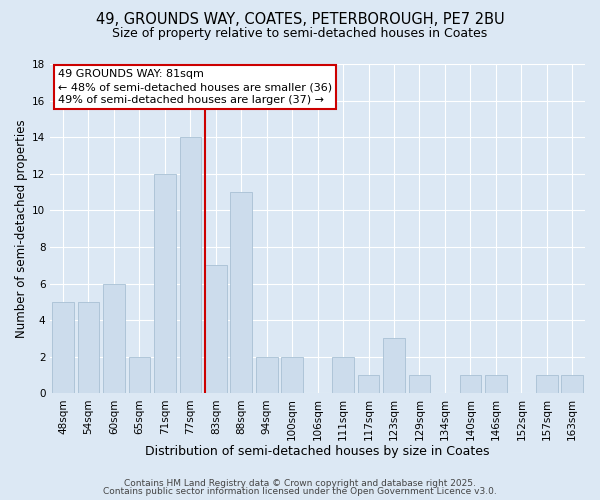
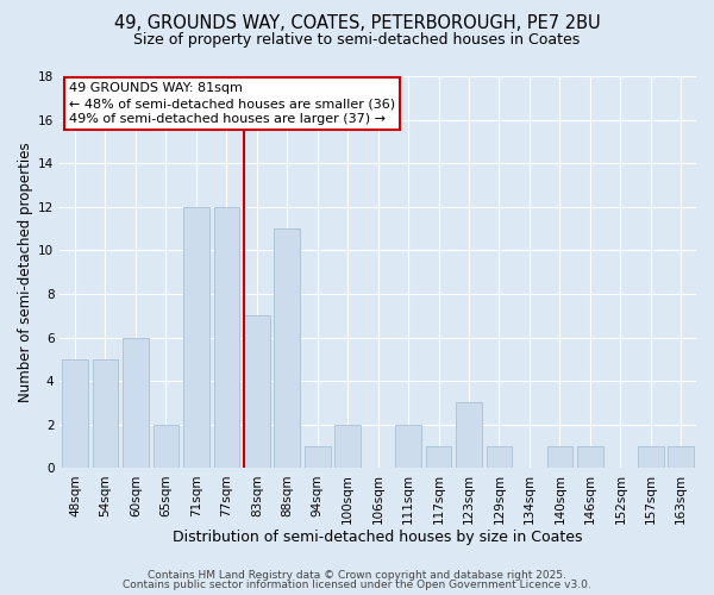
77sqm: 14 -> 12
94sqm: 2 -> 1
